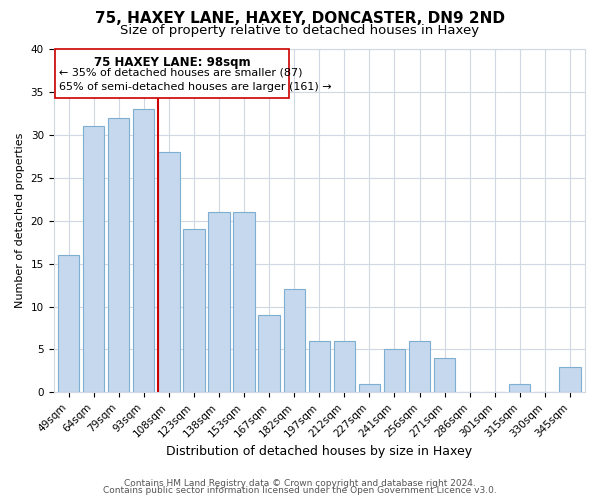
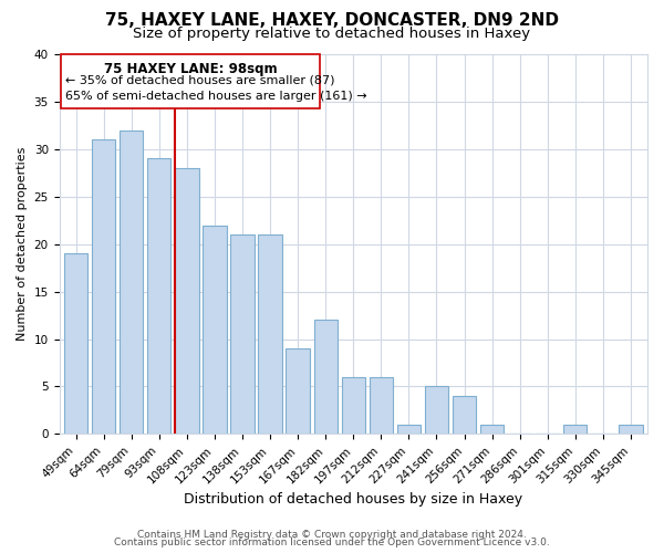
49sqm: 16 -> 19
93sqm: 33 -> 29
123sqm: 19 -> 22
256sqm: 6 -> 4
271sqm: 4 -> 1
345sqm: 3 -> 1
